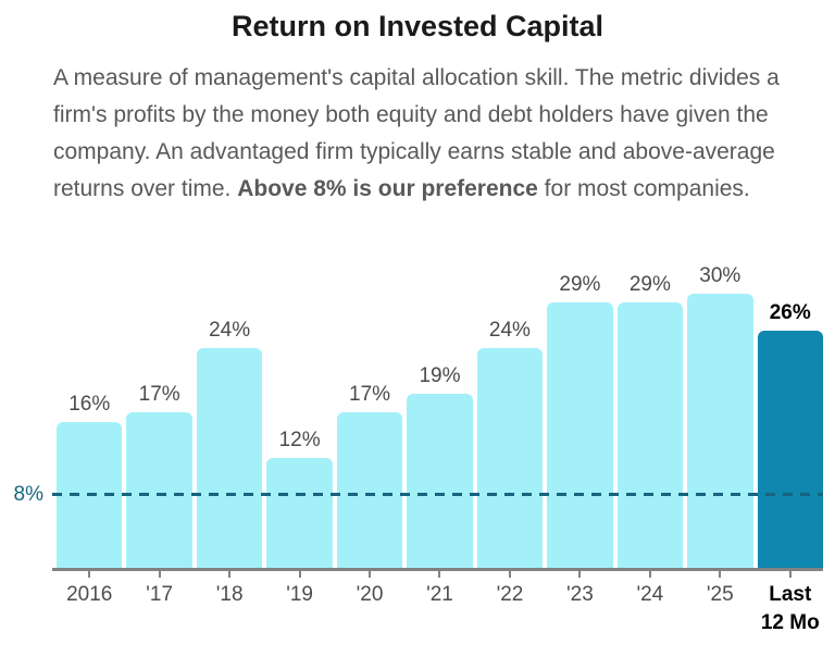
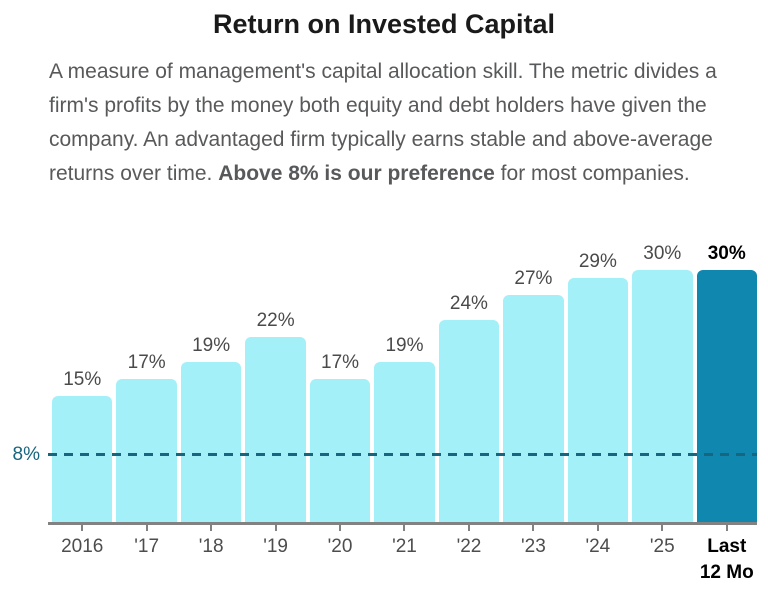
2016: 16% -> 15%
'18: 24% -> 19%
'19: 12% -> 22%
'23: 29% -> 27%
Last 12 Mo: 26% -> 30%
